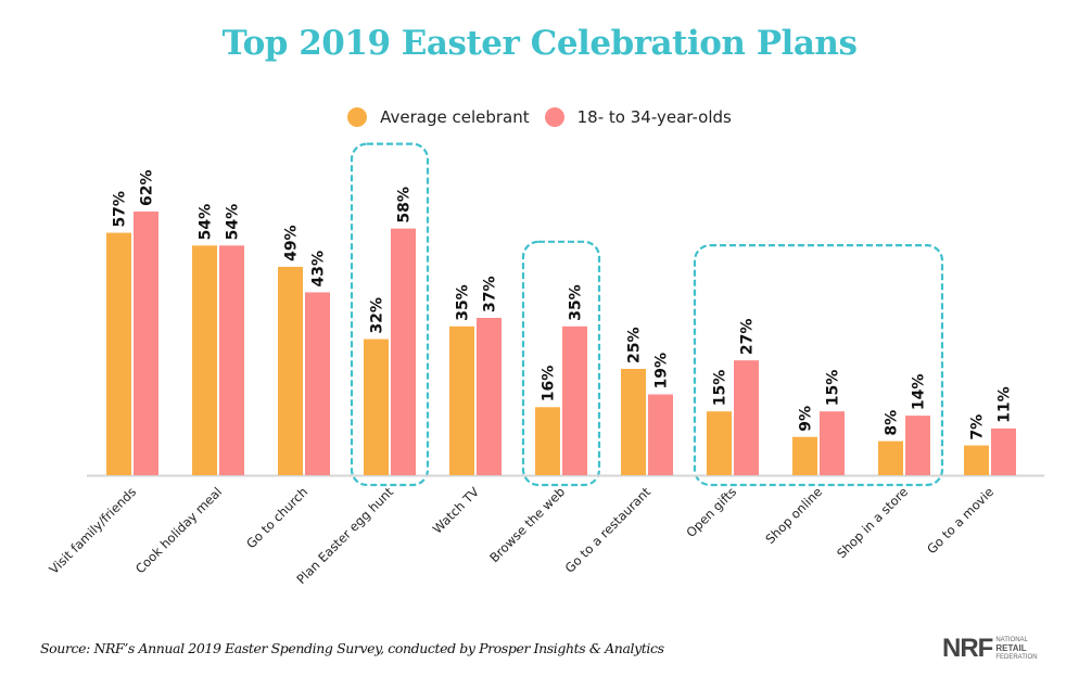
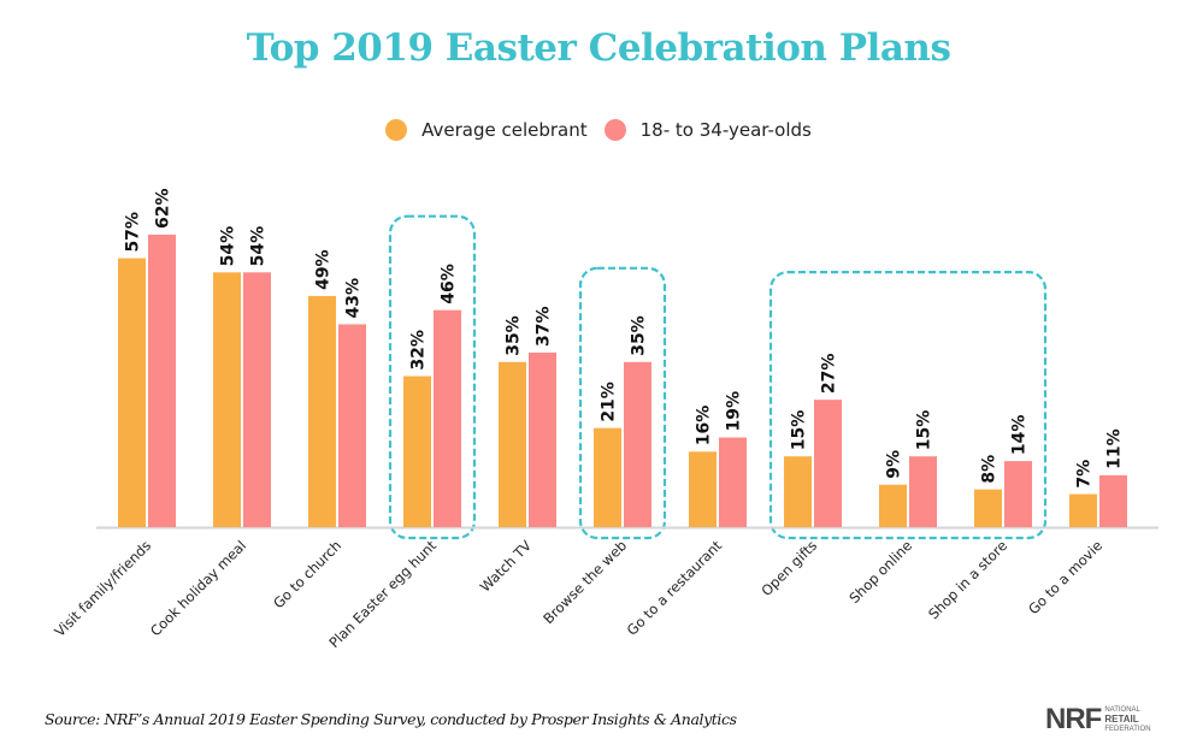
18- to 34-year-olds/Plan Easter egg hunt: 58% -> 46%
Average celebrant/Browse the web: 16% -> 21%
Average celebrant/Go to a restaurant: 25% -> 16%
